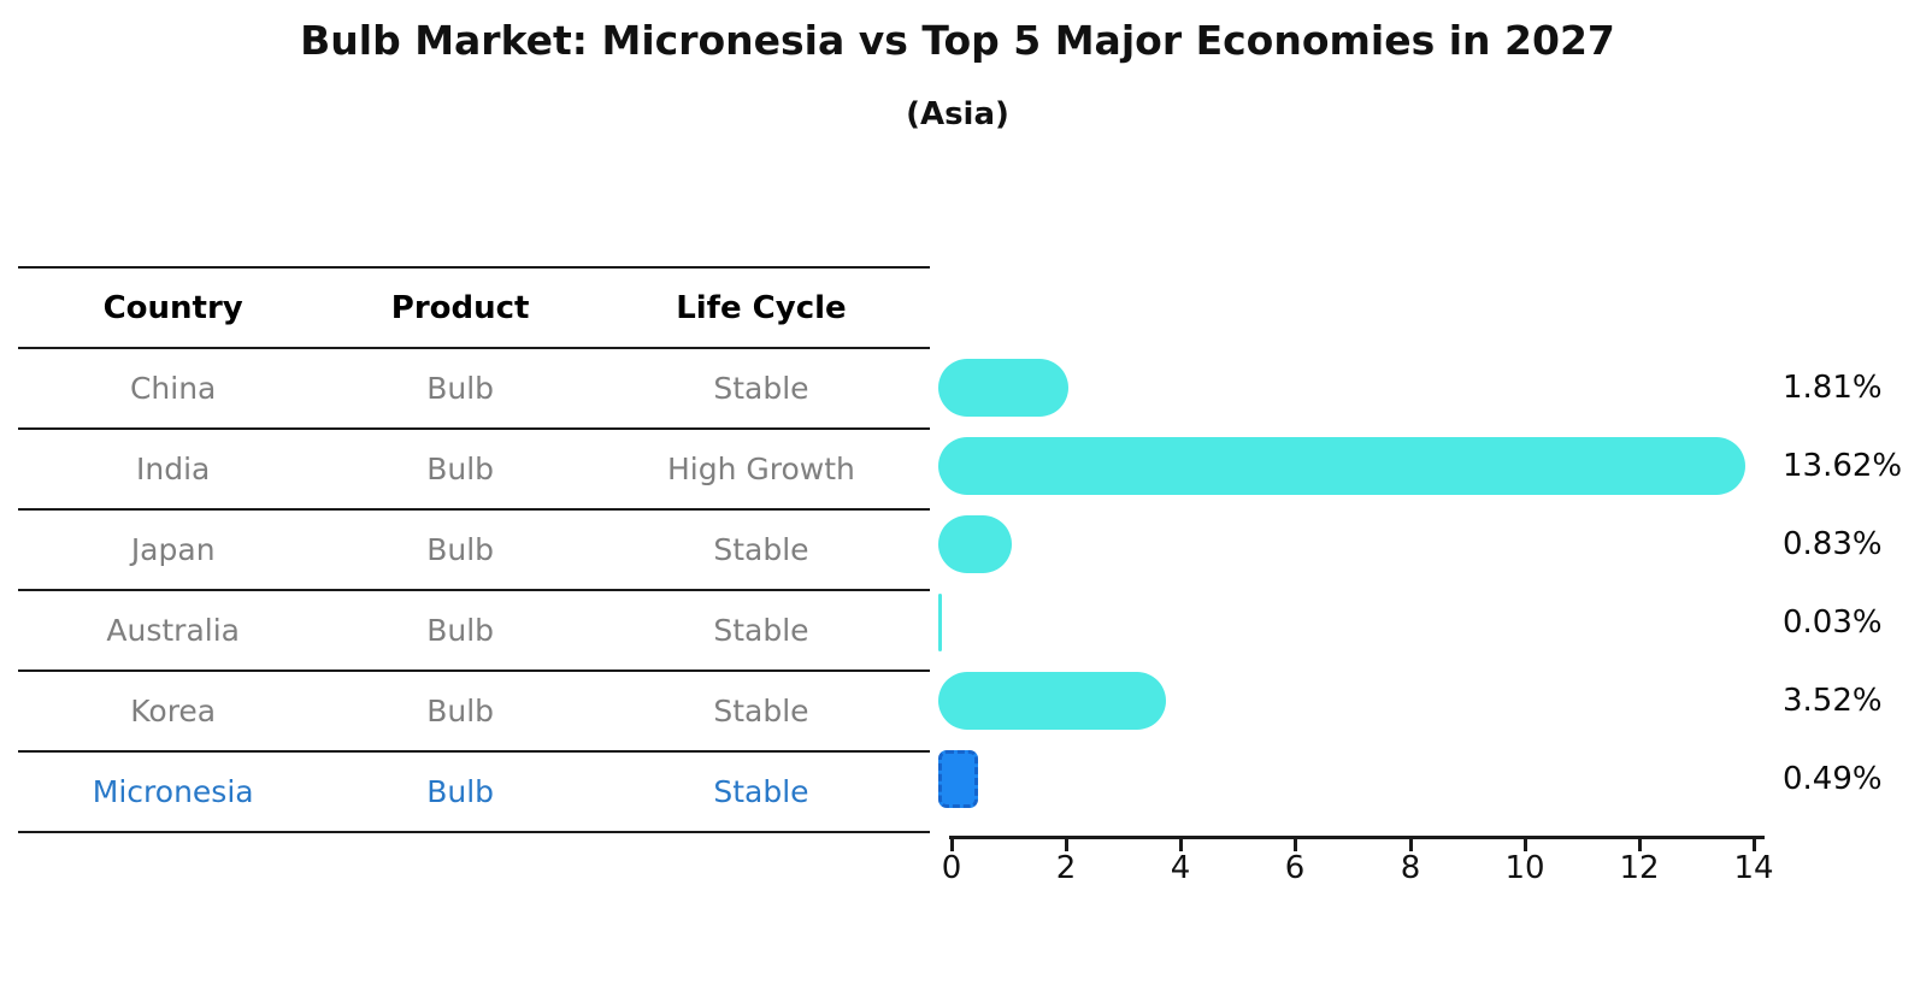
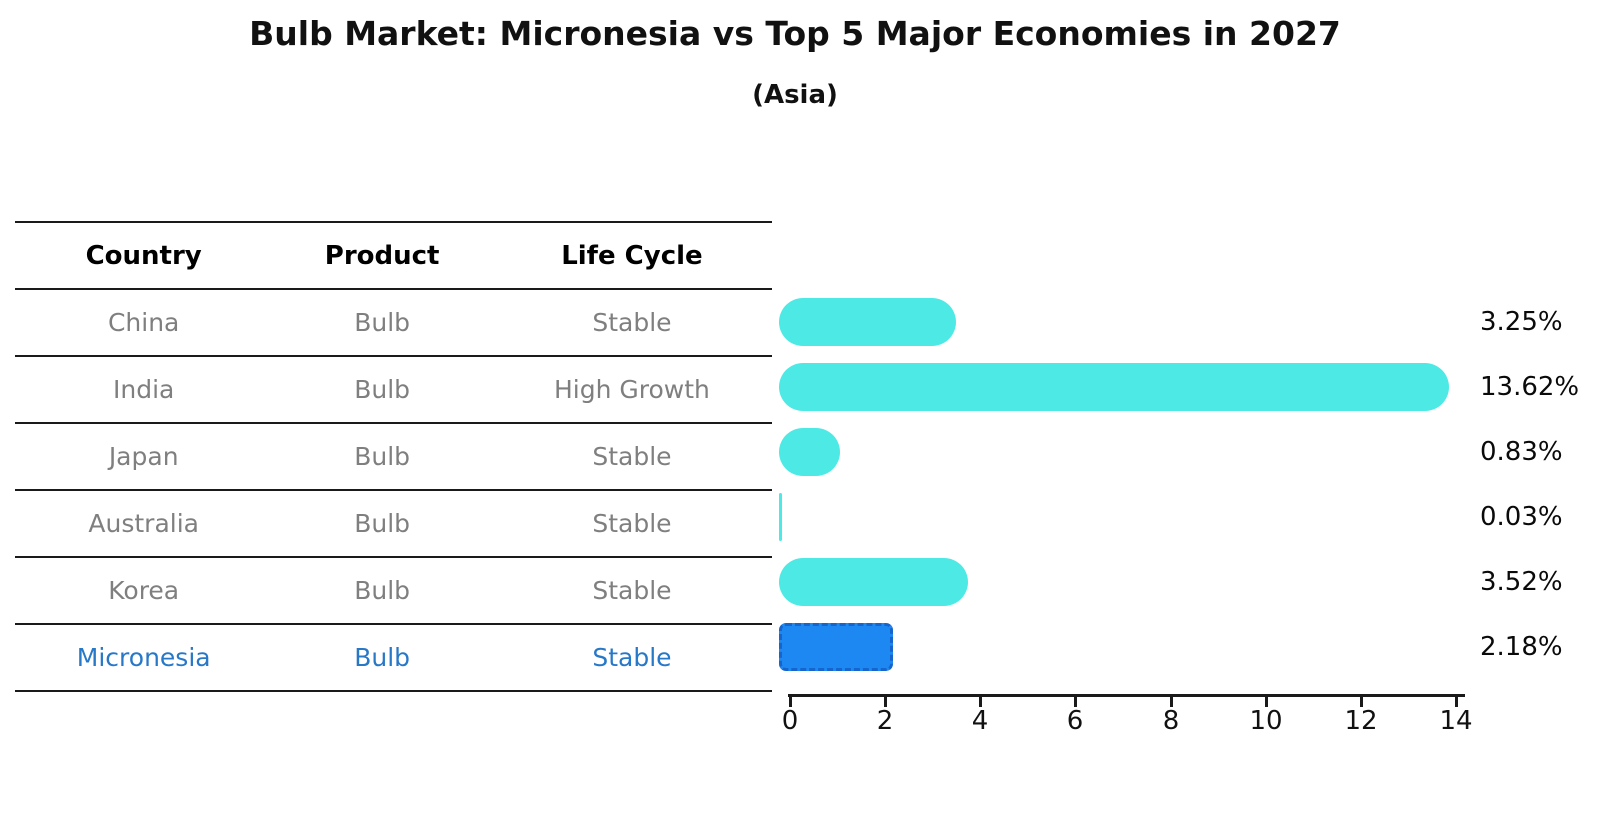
China: 1.81% -> 3.25%
Micronesia: 0.49% -> 2.18%
